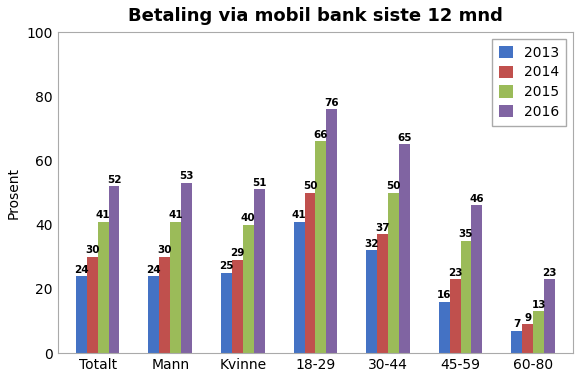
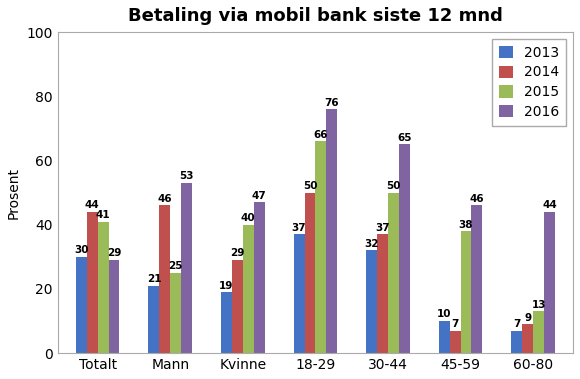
2013/Totalt: 24 -> 30
2014/Totalt: 30 -> 44
2016/Totalt: 52 -> 29
2013/Mann: 24 -> 21
2014/Mann: 30 -> 46
2015/Mann: 41 -> 25
2013/Kvinne: 25 -> 19
2016/Kvinne: 51 -> 47
2013/18-29: 41 -> 37
2013/45-59: 16 -> 10
2014/45-59: 23 -> 7
2015/45-59: 35 -> 38
2016/60-80: 23 -> 44
